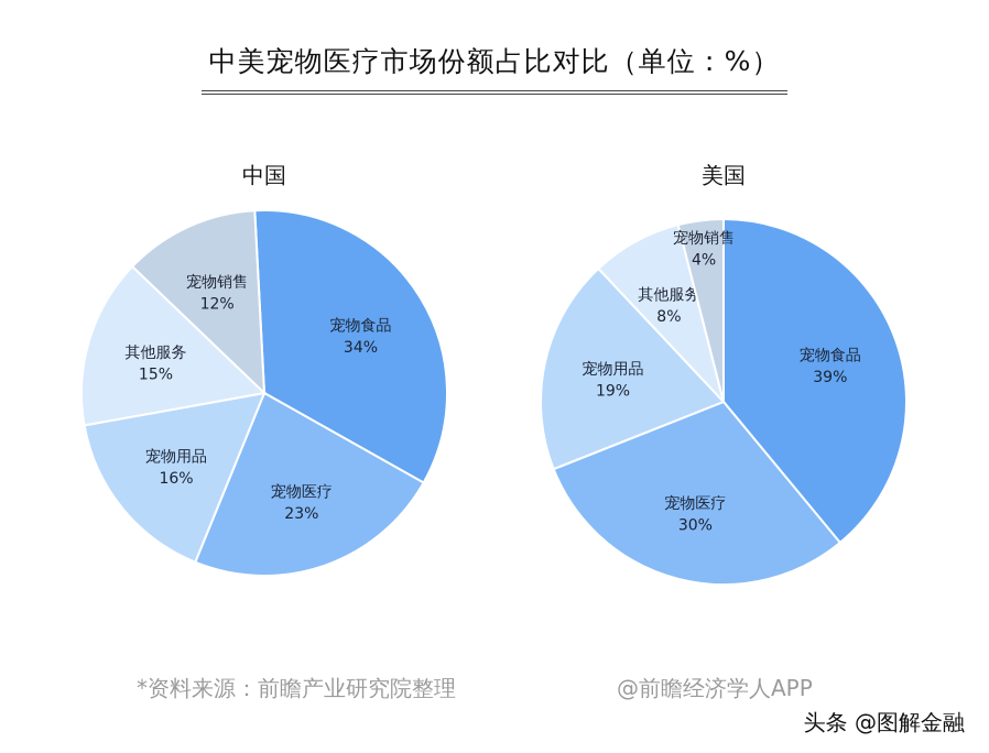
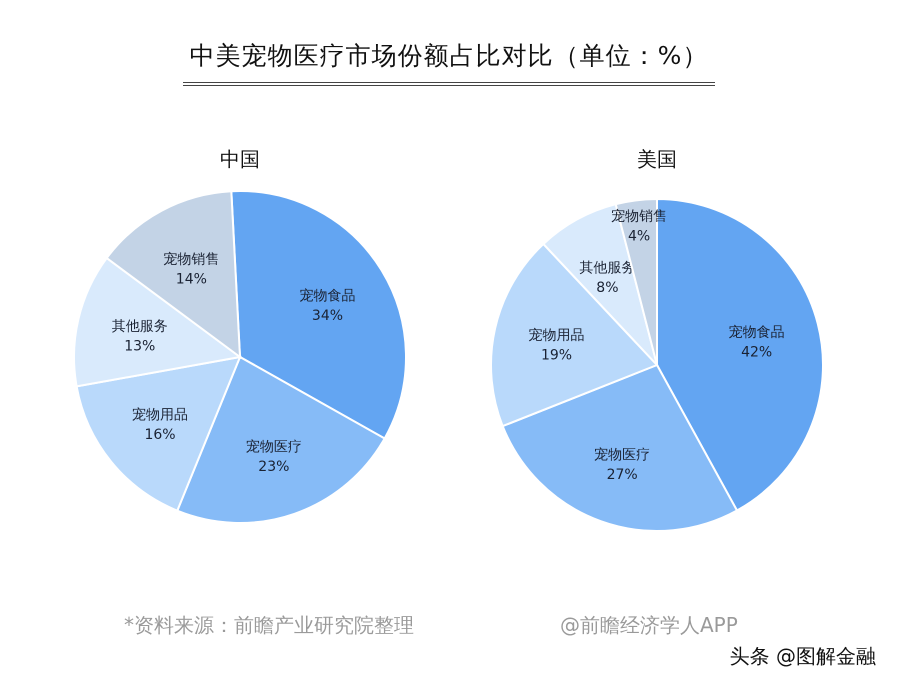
中国/其他服务: 15% -> 13%
中国/宠物销售: 12% -> 14%
美国/宠物食品: 39% -> 42%
美国/宠物医疗: 30% -> 27%
